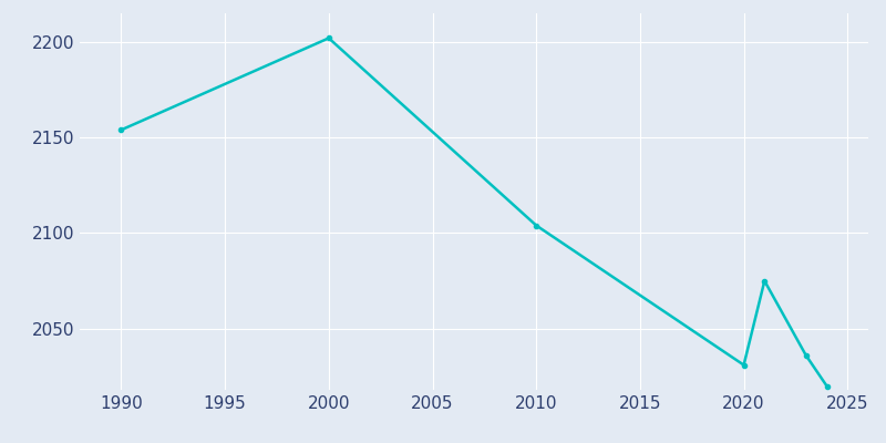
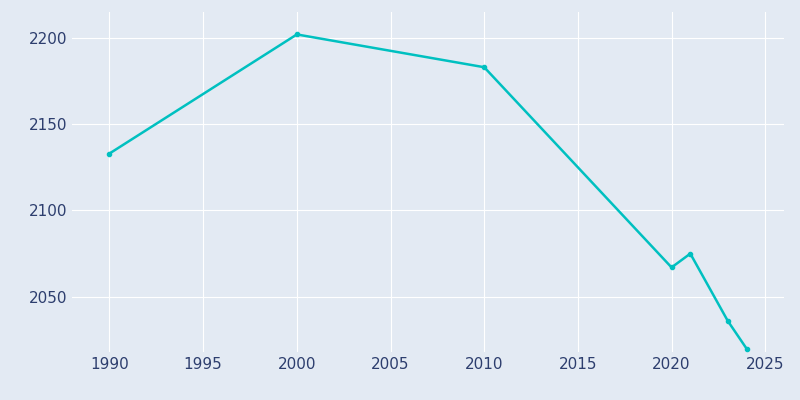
1990: 2154 -> 2133
2010: 2104 -> 2183
2020: 2031 -> 2067
